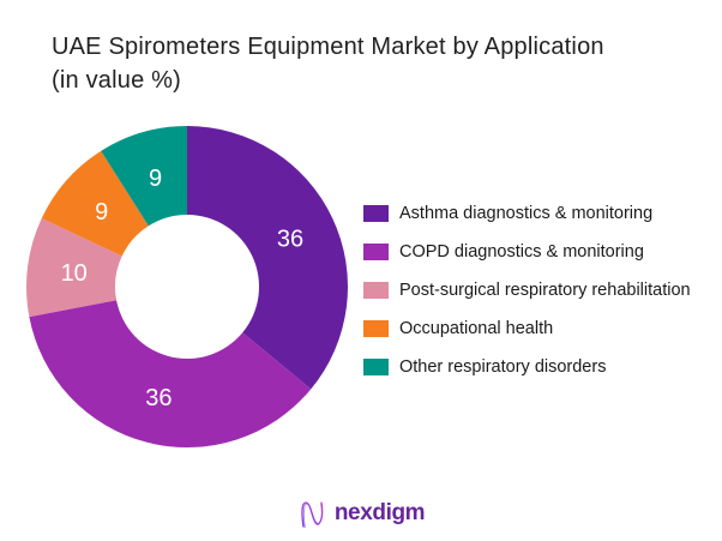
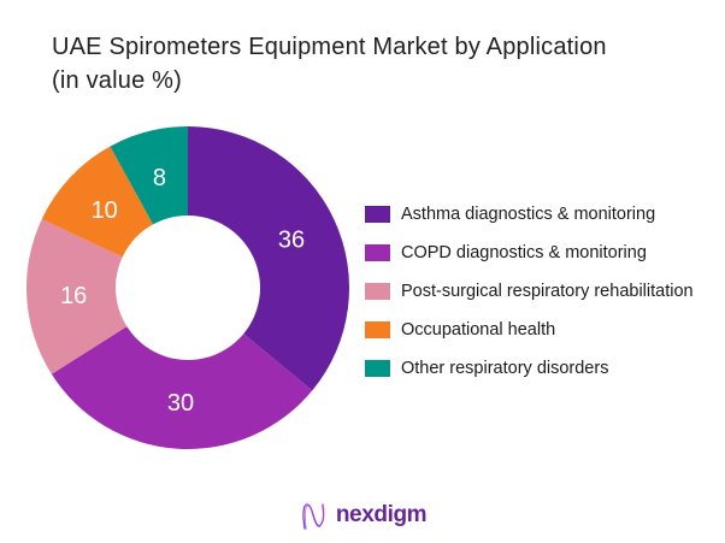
COPD diagnostics & monitoring: 36 -> 30
Post-surgical respiratory rehabilitation: 10 -> 16
Occupational health: 9 -> 10
Other respiratory disorders: 9 -> 8
